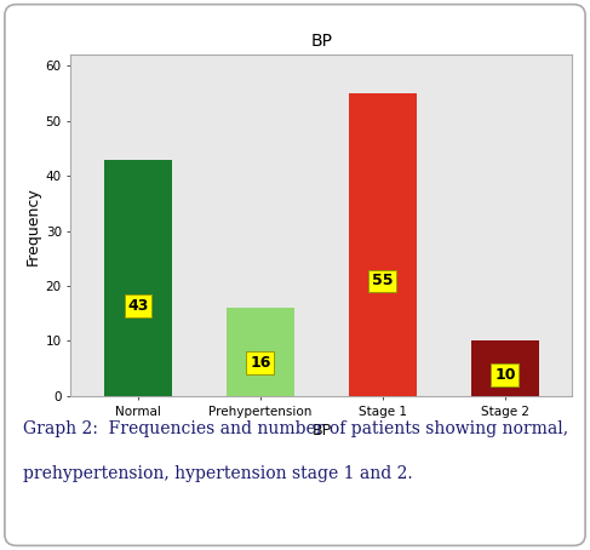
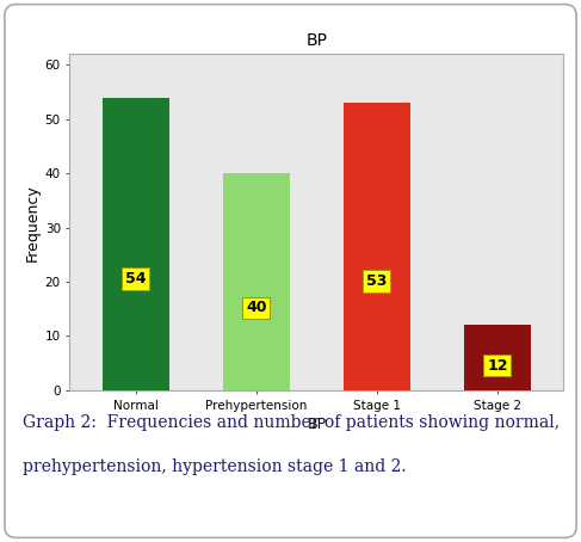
Normal: 43 -> 54
Prehypertension: 16 -> 40
Stage 1: 55 -> 53
Stage 2: 10 -> 12
